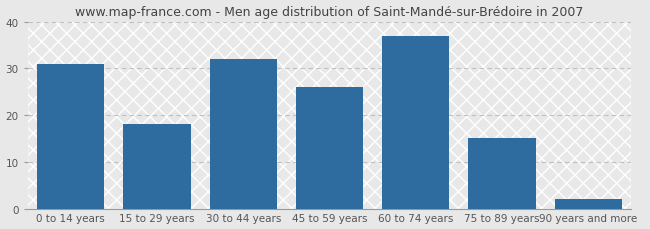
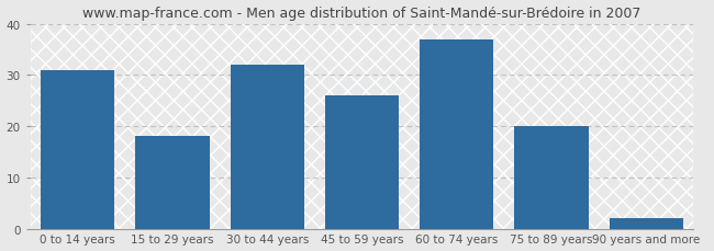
75 to 89 years: 15 -> 20
